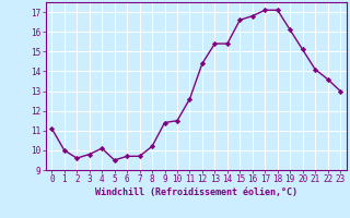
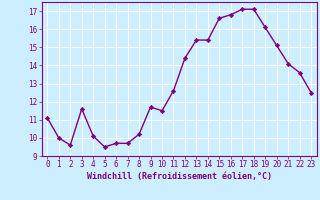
3: 9.8 -> 11.6
9: 11.4 -> 11.7
23: 13.0 -> 12.5
